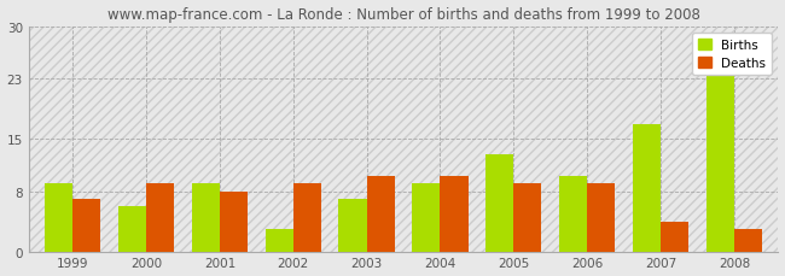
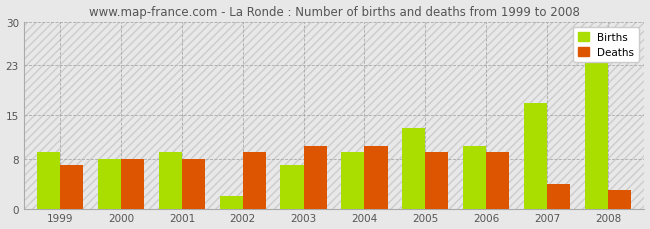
Births/2000: 6 -> 8
Deaths/2000: 9 -> 8
Births/2002: 3 -> 2
